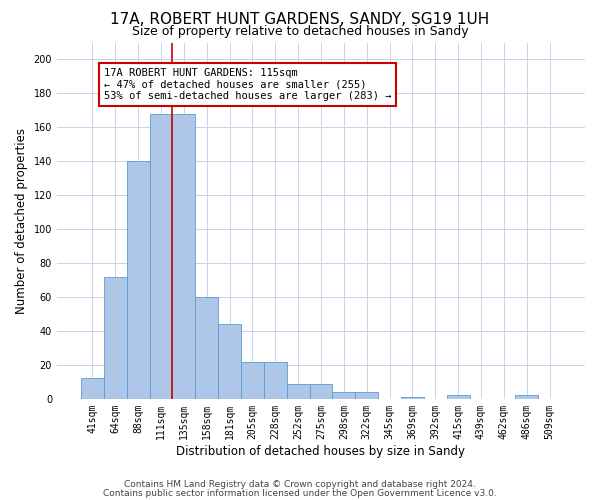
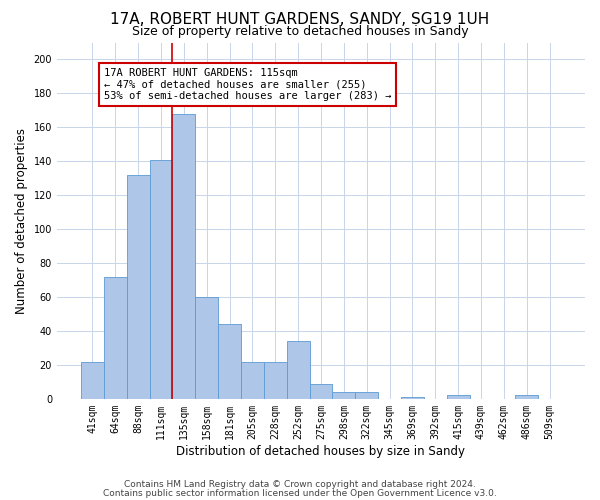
41sqm: 12 -> 22
88sqm: 140 -> 132
111sqm: 168 -> 141
252sqm: 9 -> 34
